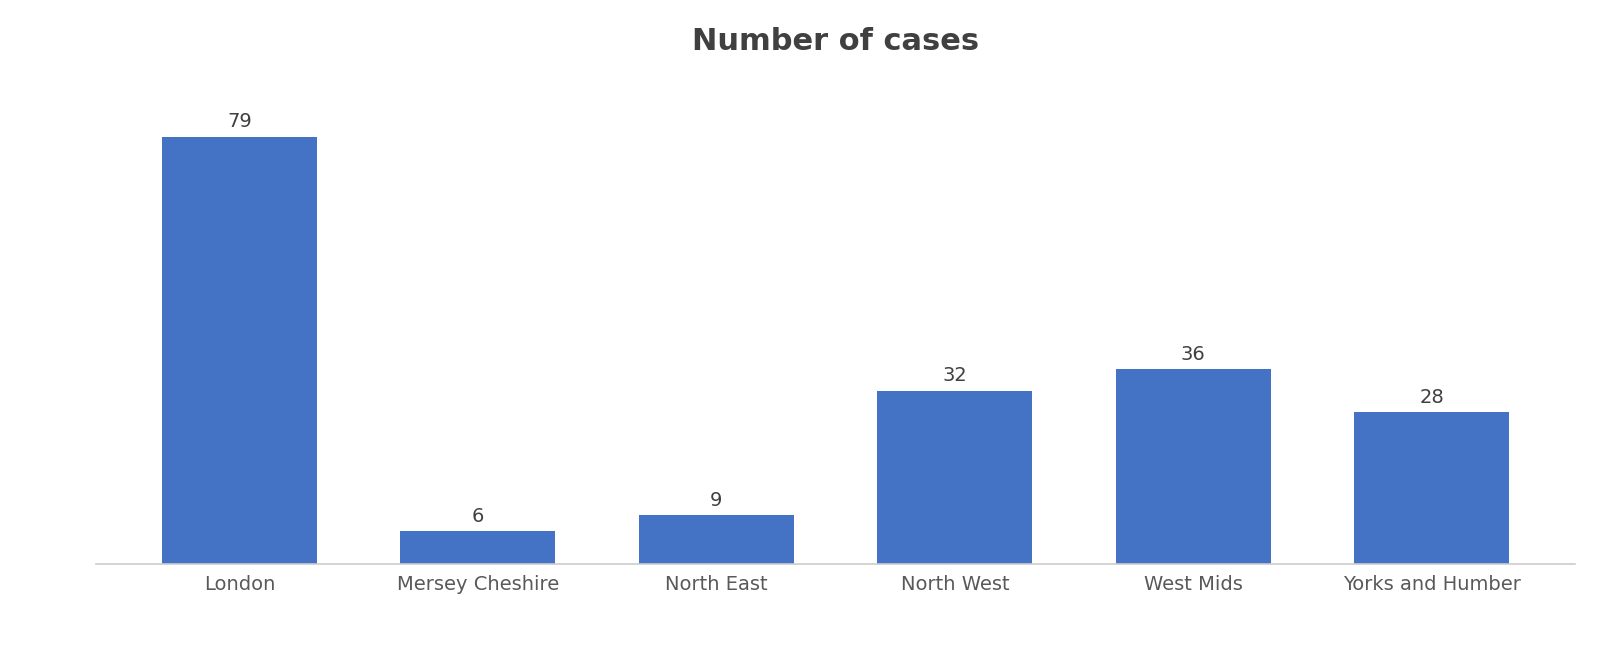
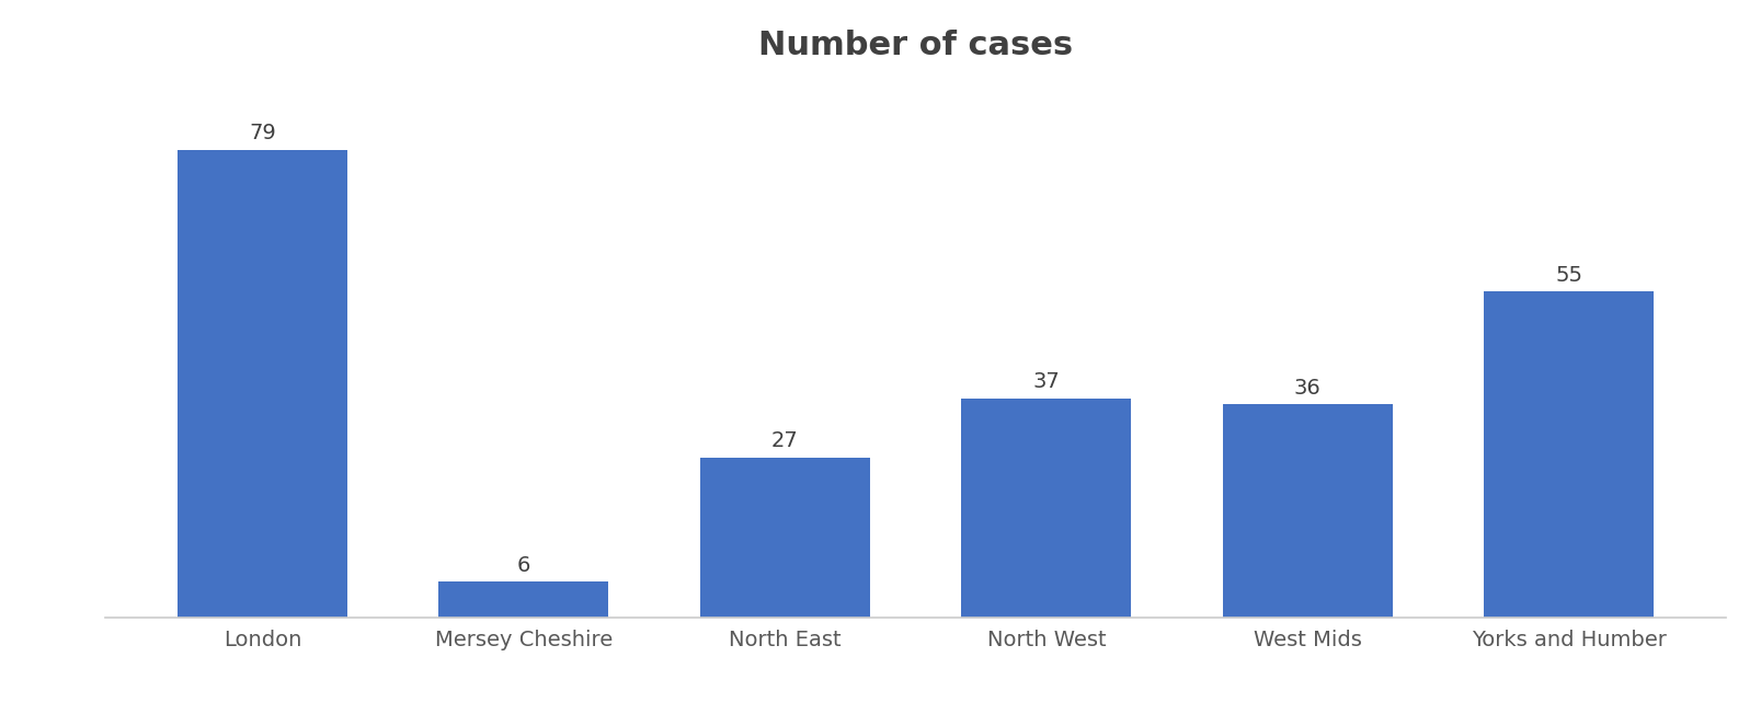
North East: 9 -> 27
North West: 32 -> 37
Yorks and Humber: 28 -> 55
